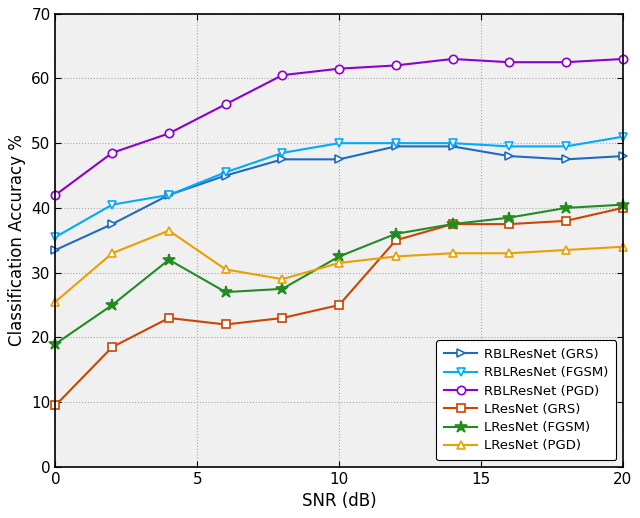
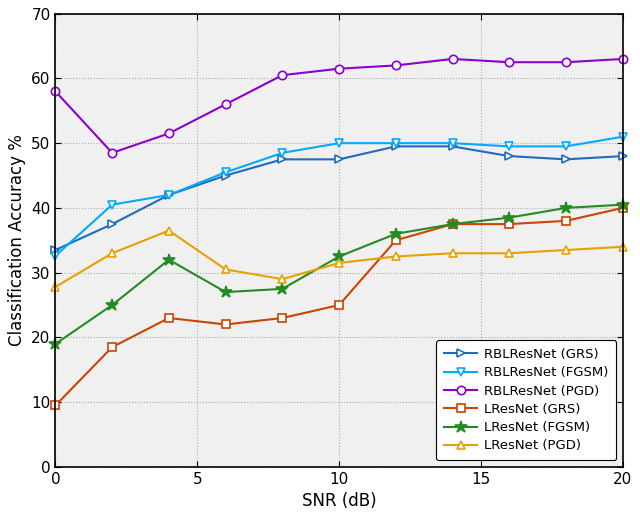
RBLResNet (FGSM)/0: 35.5 -> 32.6
RBLResNet (PGD)/0: 42.0 -> 58.0
LResNet (PGD)/0: 25.5 -> 27.8
